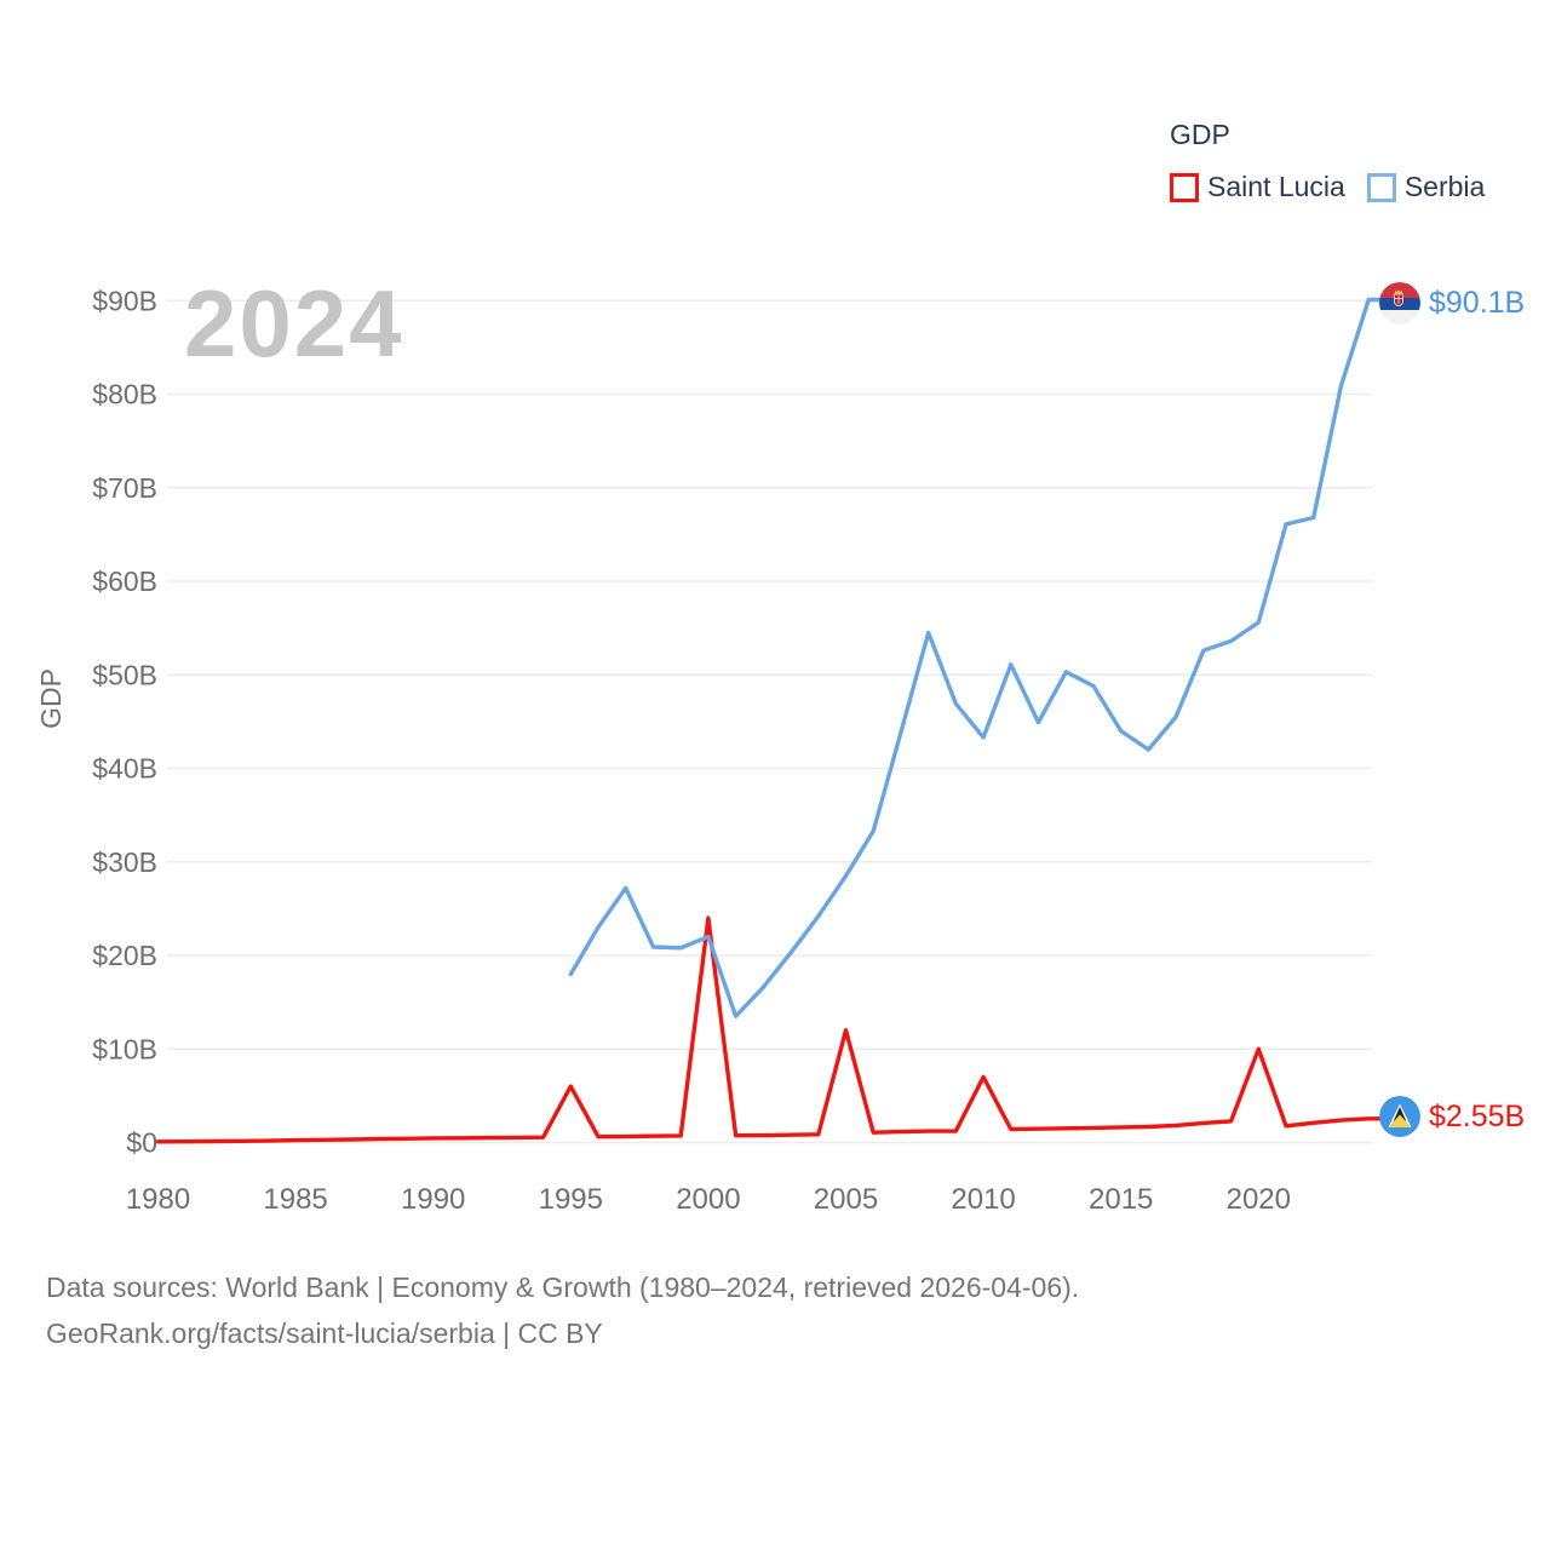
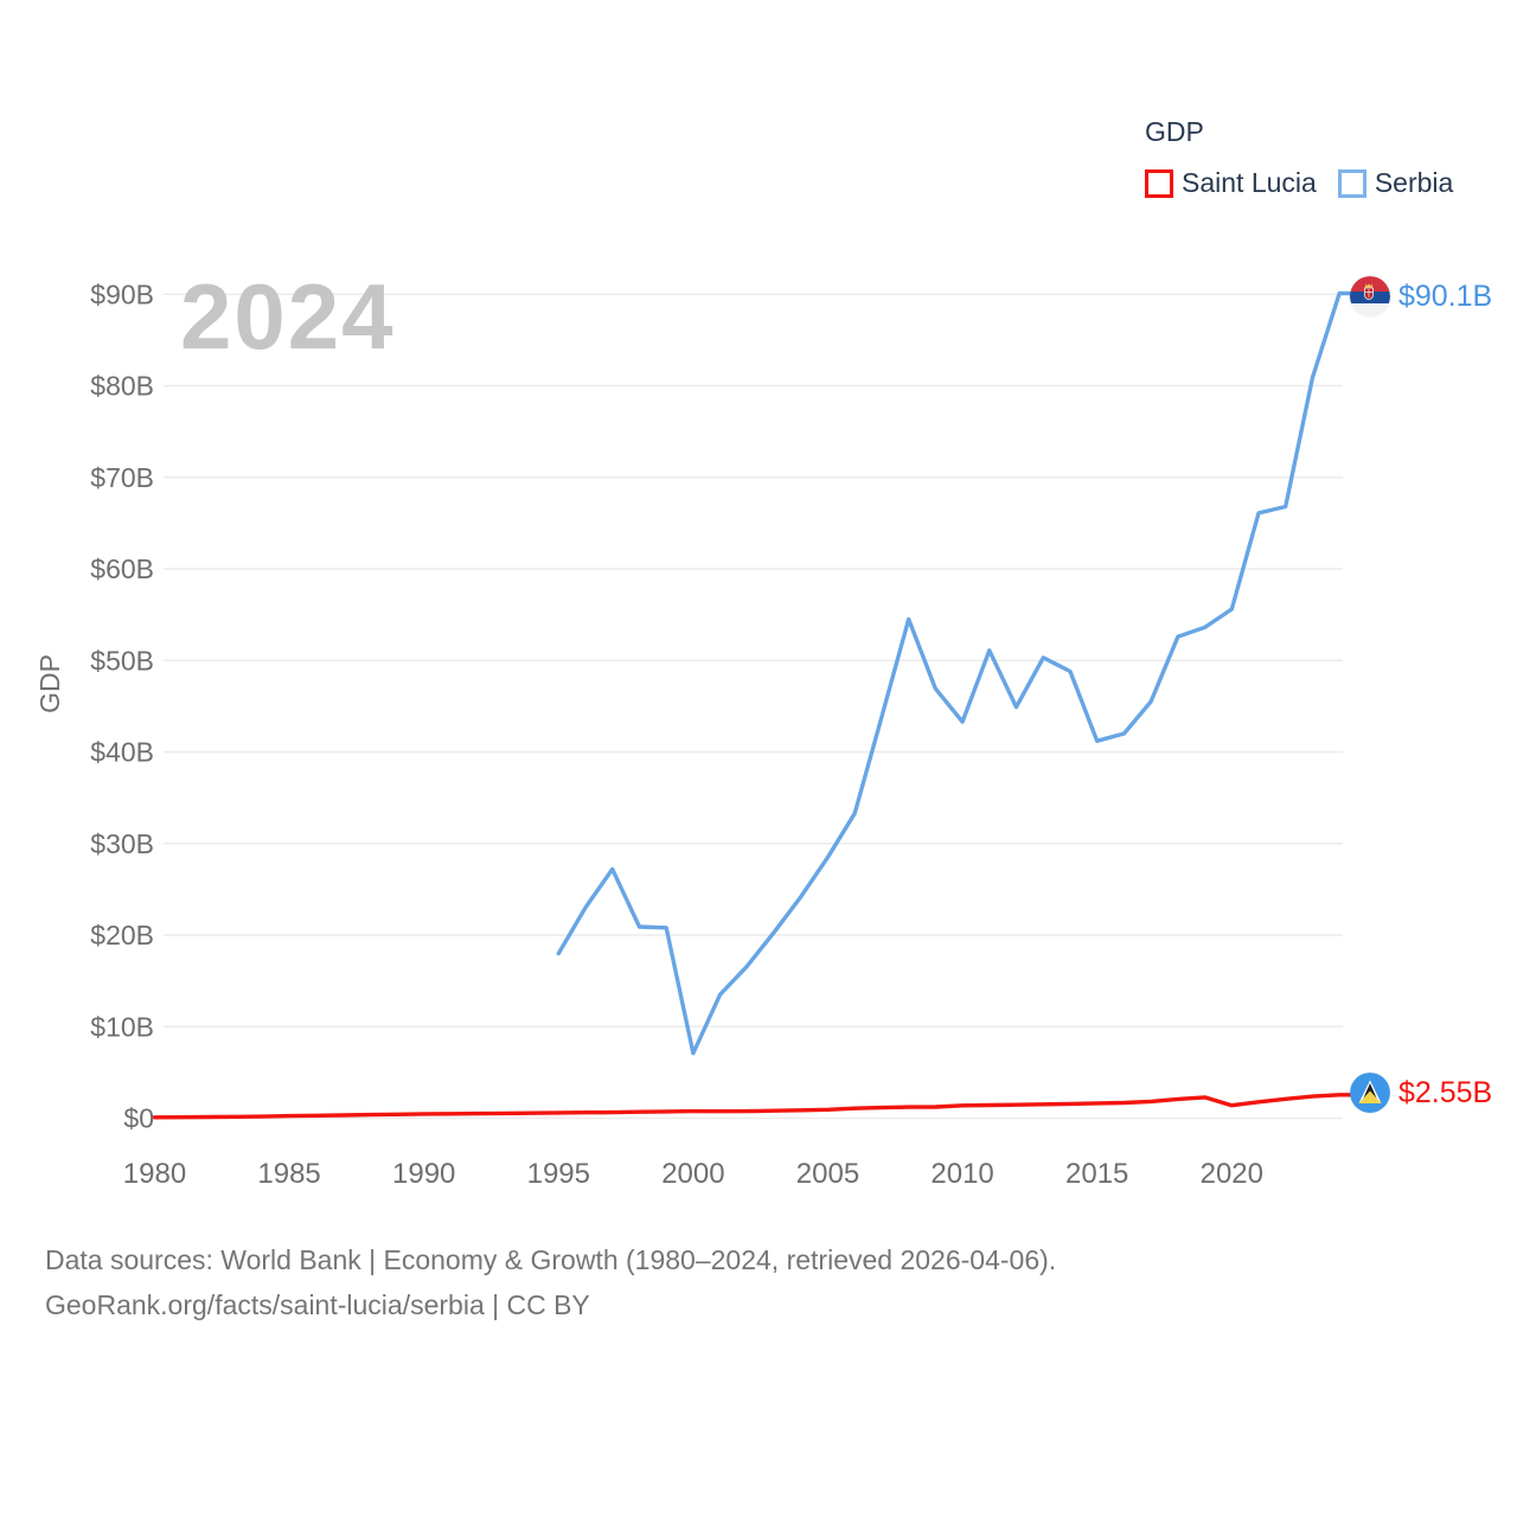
Saint Lucia/1995: $6B -> $1B
Saint Lucia/2000: $24B -> $1B
Serbia/2000: $22B -> $7B
Saint Lucia/2005: $12B -> $1B
Saint Lucia/2010: $7B -> $1B
Serbia/2015: $44B -> $41B
Saint Lucia/2020: $10B -> $1B
